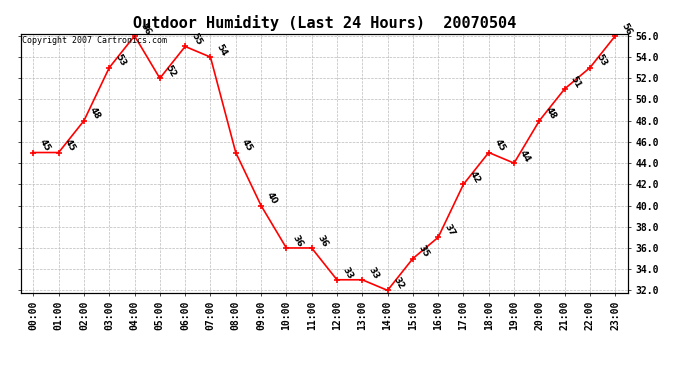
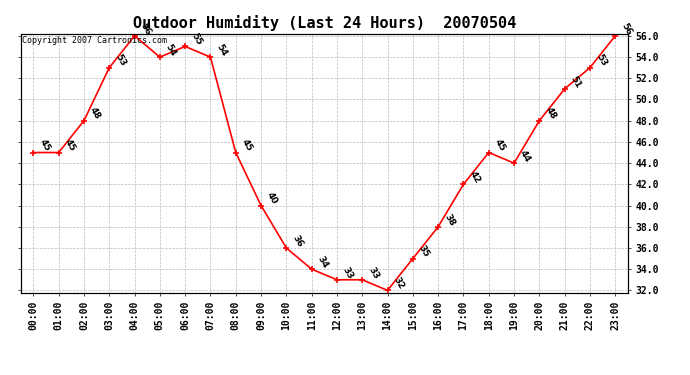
05:00: 52 -> 54
11:00: 36 -> 34
16:00: 37 -> 38
